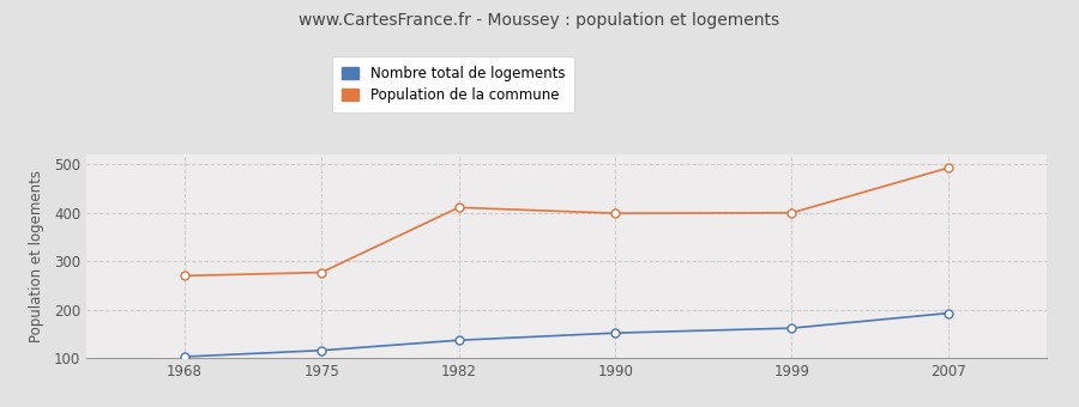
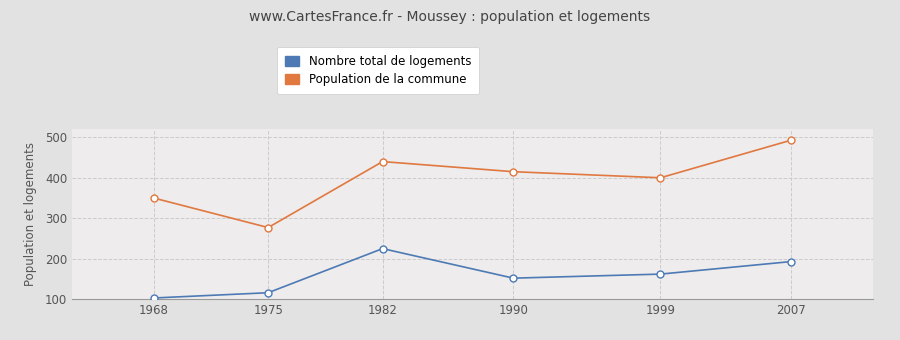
Population de la commune/1968: 270 -> 350
Nombre total de logements/1982: 137 -> 225
Population de la commune/1982: 411 -> 440
Population de la commune/1990: 399 -> 415
